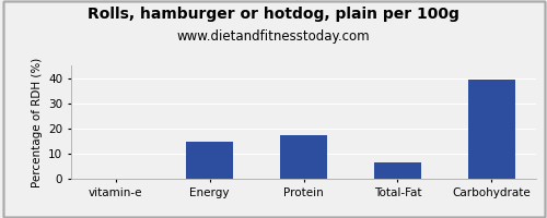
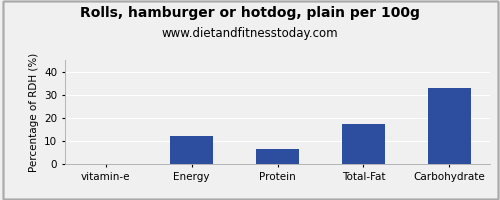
Energy: 14.5 -> 12.0
Protein: 17.5 -> 6.5
Total-Fat: 6.5 -> 17.5
Carbohydrate: 39.5 -> 33.0
